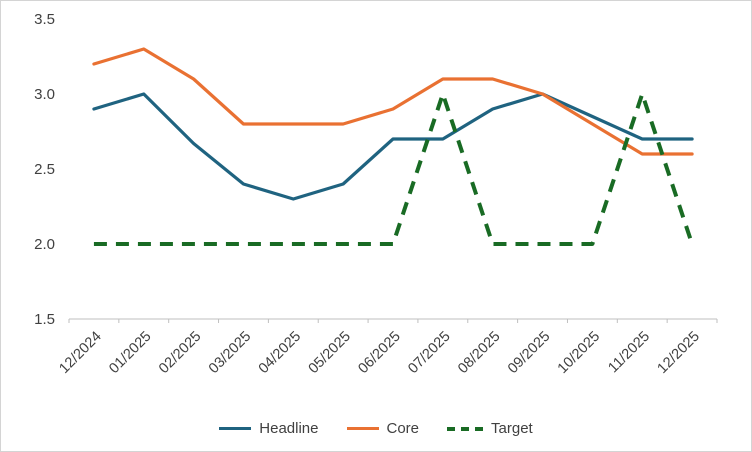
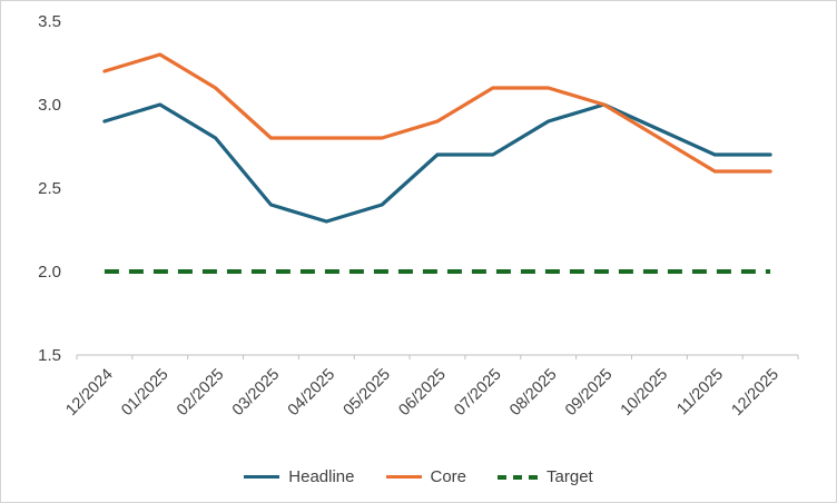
Headline/02/2025: 2.67 -> 2.80
Target/07/2025: 3 -> 2
Target/11/2025: 3 -> 2
